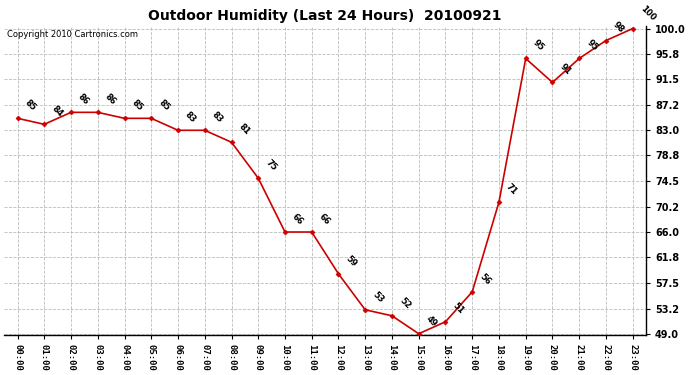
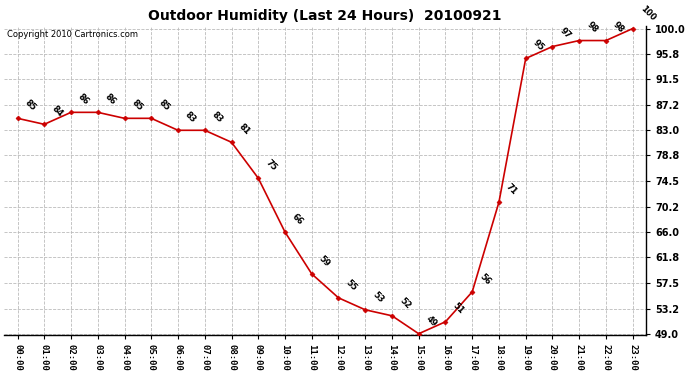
11:00: 66 -> 59
12:00: 59 -> 55
20:00: 91 -> 97
21:00: 95 -> 98
